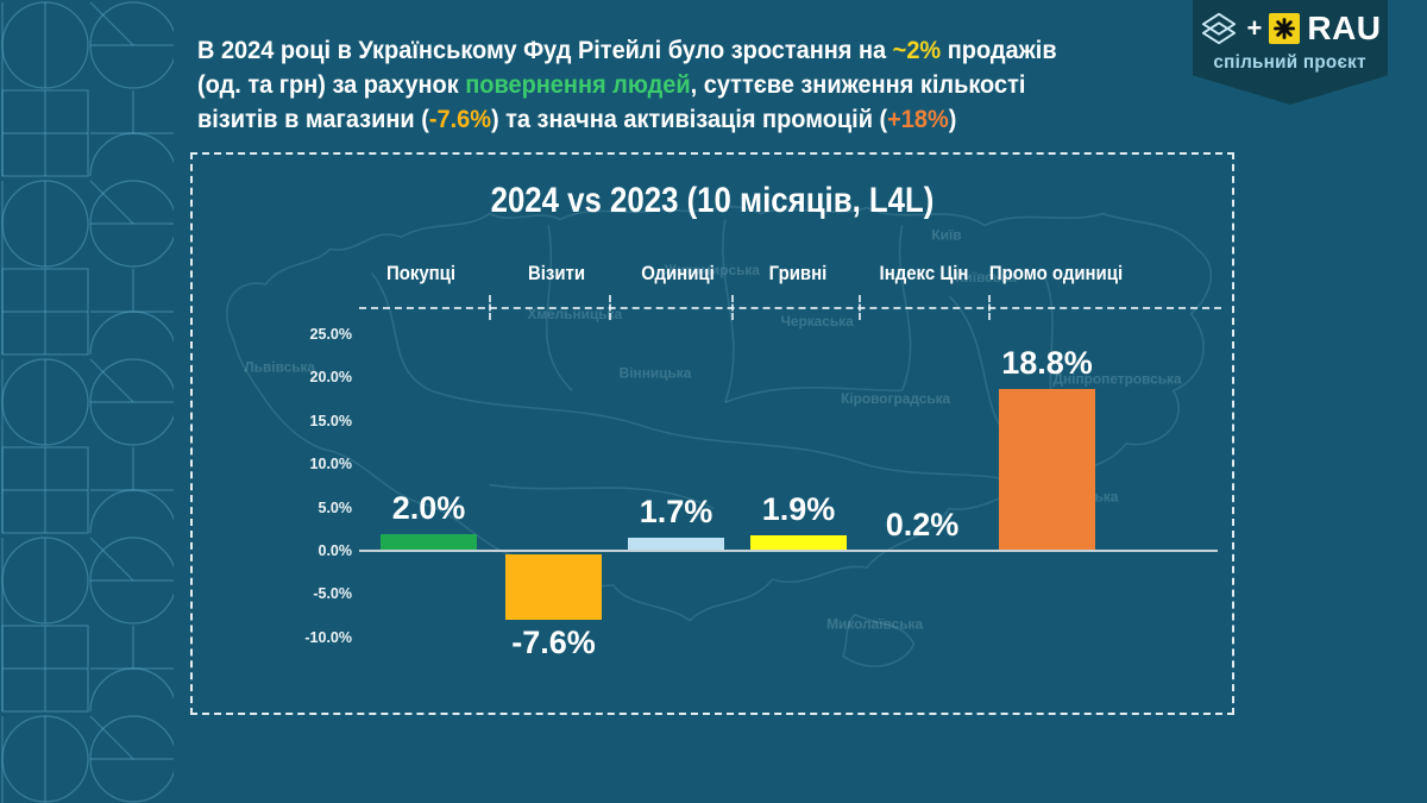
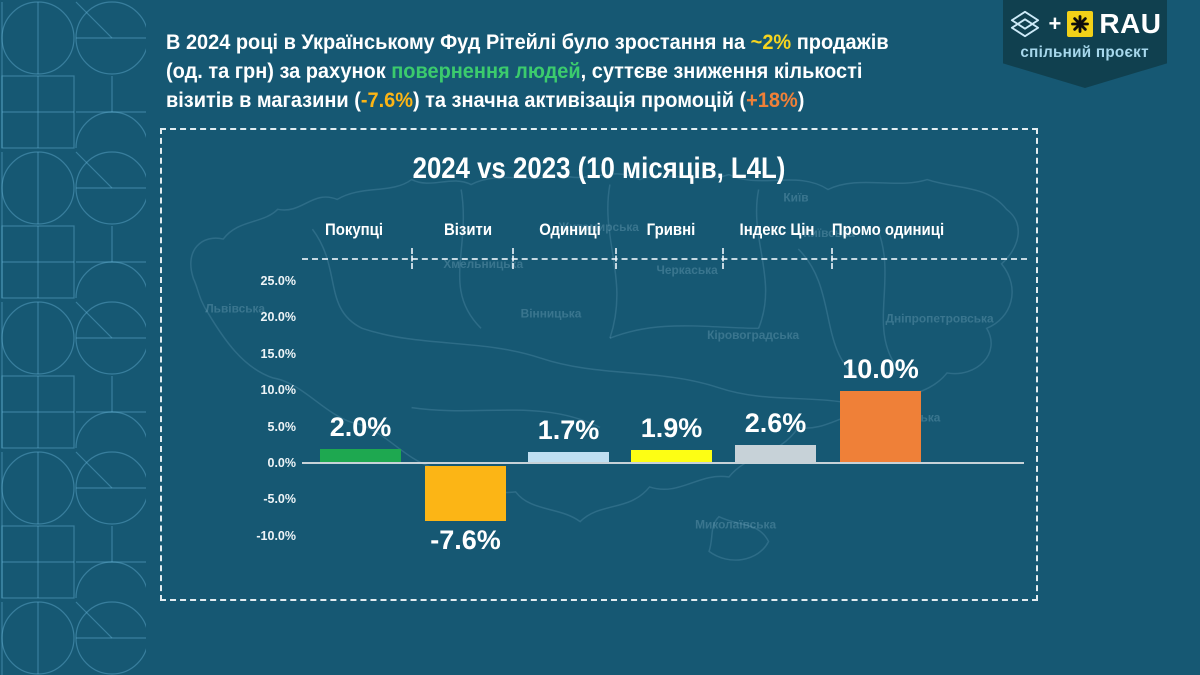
Індекс Цін: 0.2% -> 2.6%
Промо одиниці: 18.8% -> 10.0%
